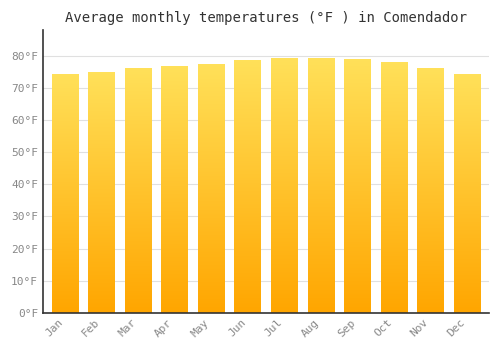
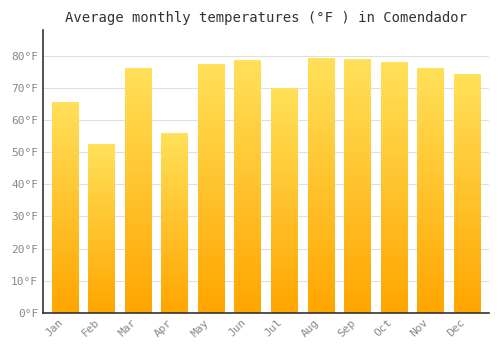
Jan: 74.3°F -> 65.5°F
Feb: 75.0°F -> 52.5°F
Apr: 77.0°F -> 56.0°F
Jul: 79.3°F -> 70.0°F
